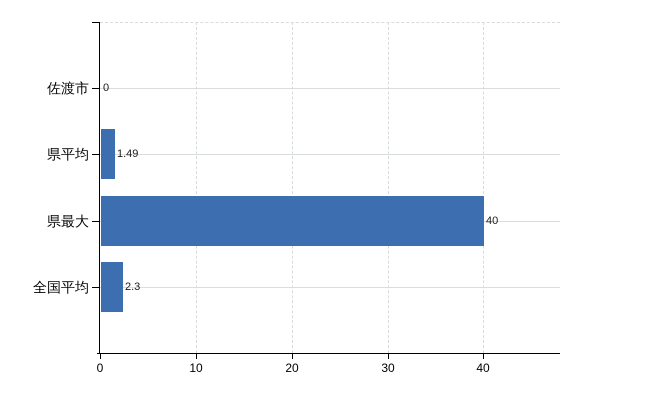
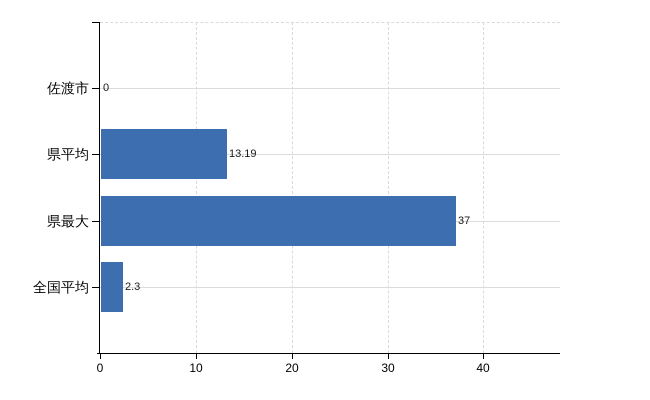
県平均: 1.49 -> 13.19
県最大: 40 -> 37
